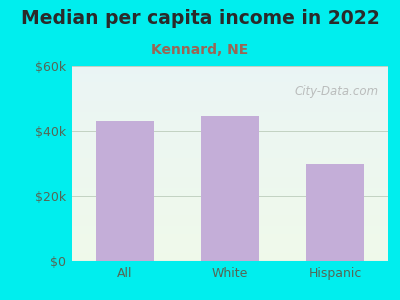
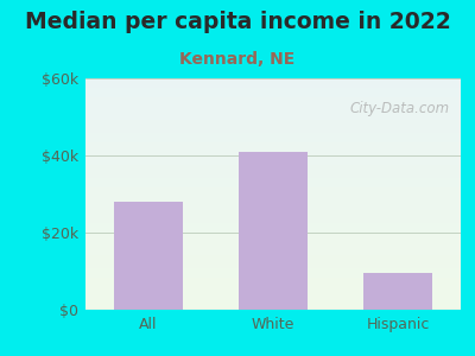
All: $43.0k -> $28.0k
White: $44.5k -> $41.0k
Hispanic: $30.0k -> $9.5k
